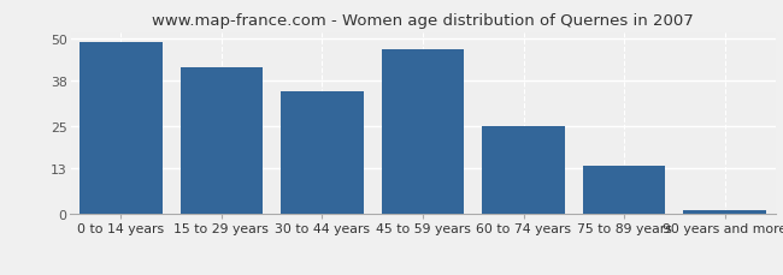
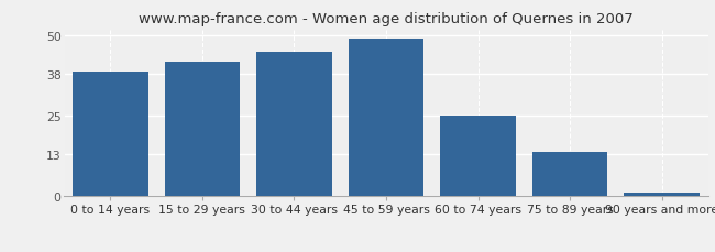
0 to 14 years: 49 -> 39
30 to 44 years: 35 -> 45
45 to 59 years: 47 -> 49
